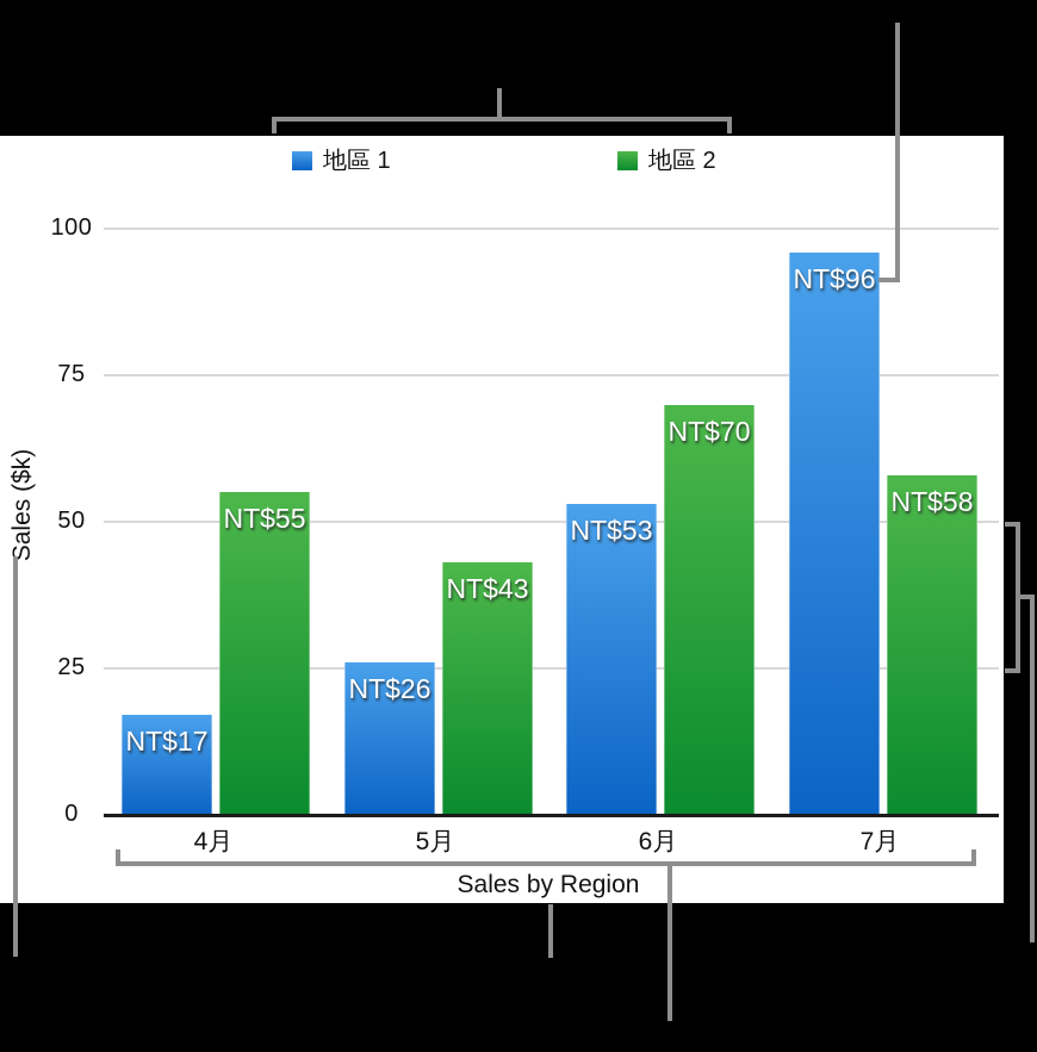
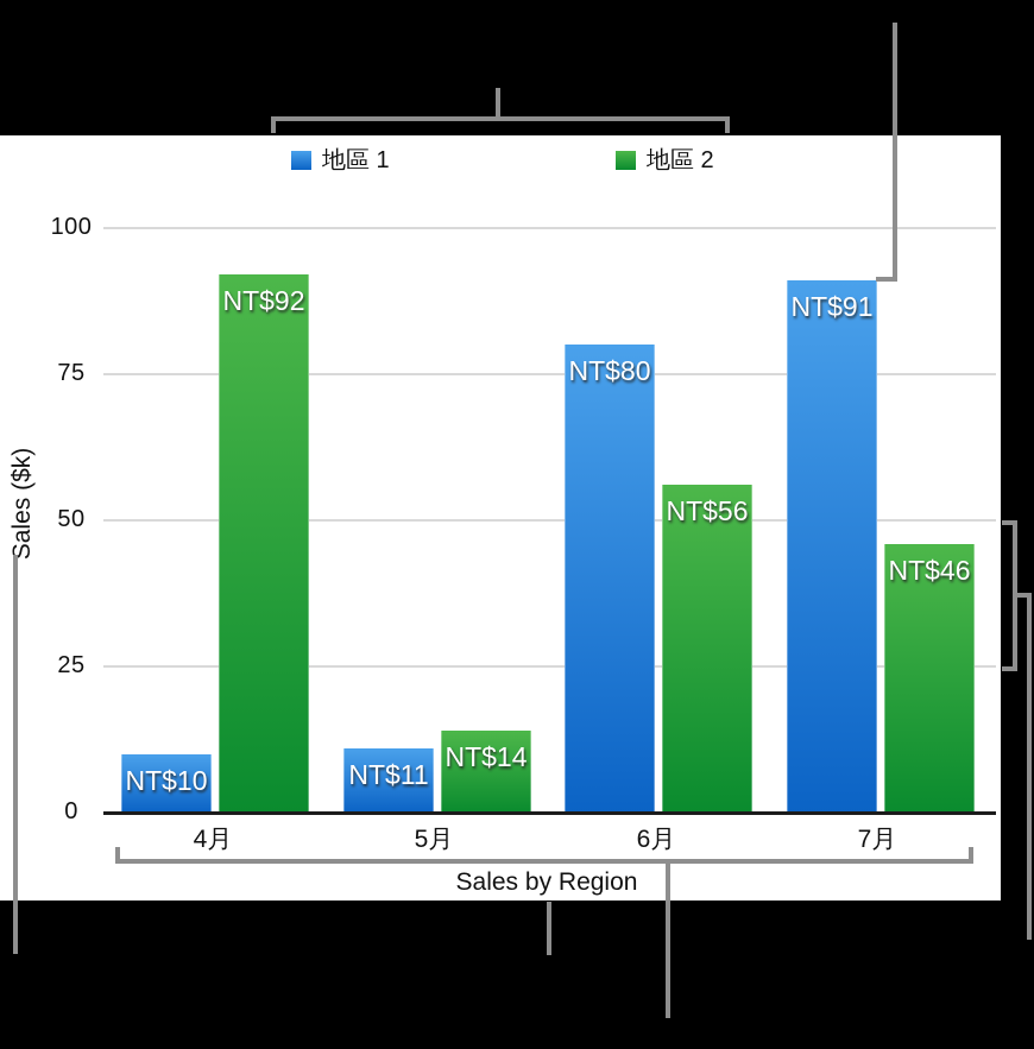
地區 1/4月: 17 -> 10
地區 2/4月: 55 -> 92
地區 1/5月: 26 -> 11
地區 2/5月: 43 -> 14
地區 1/6月: 53 -> 80
地區 2/6月: 70 -> 56
地區 1/7月: 96 -> 91
地區 2/7月: 58 -> 46
